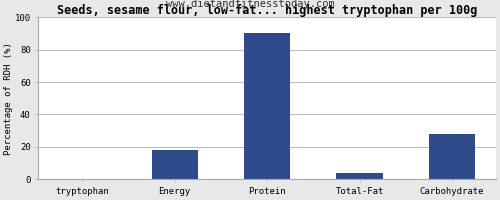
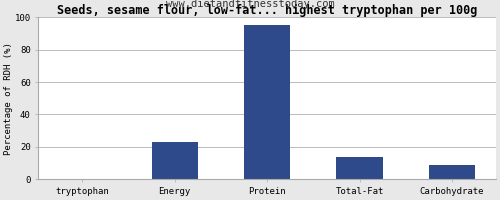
Energy: 18 -> 23
Protein: 90 -> 95
Total-Fat: 4 -> 14
Carbohydrate: 28 -> 9
